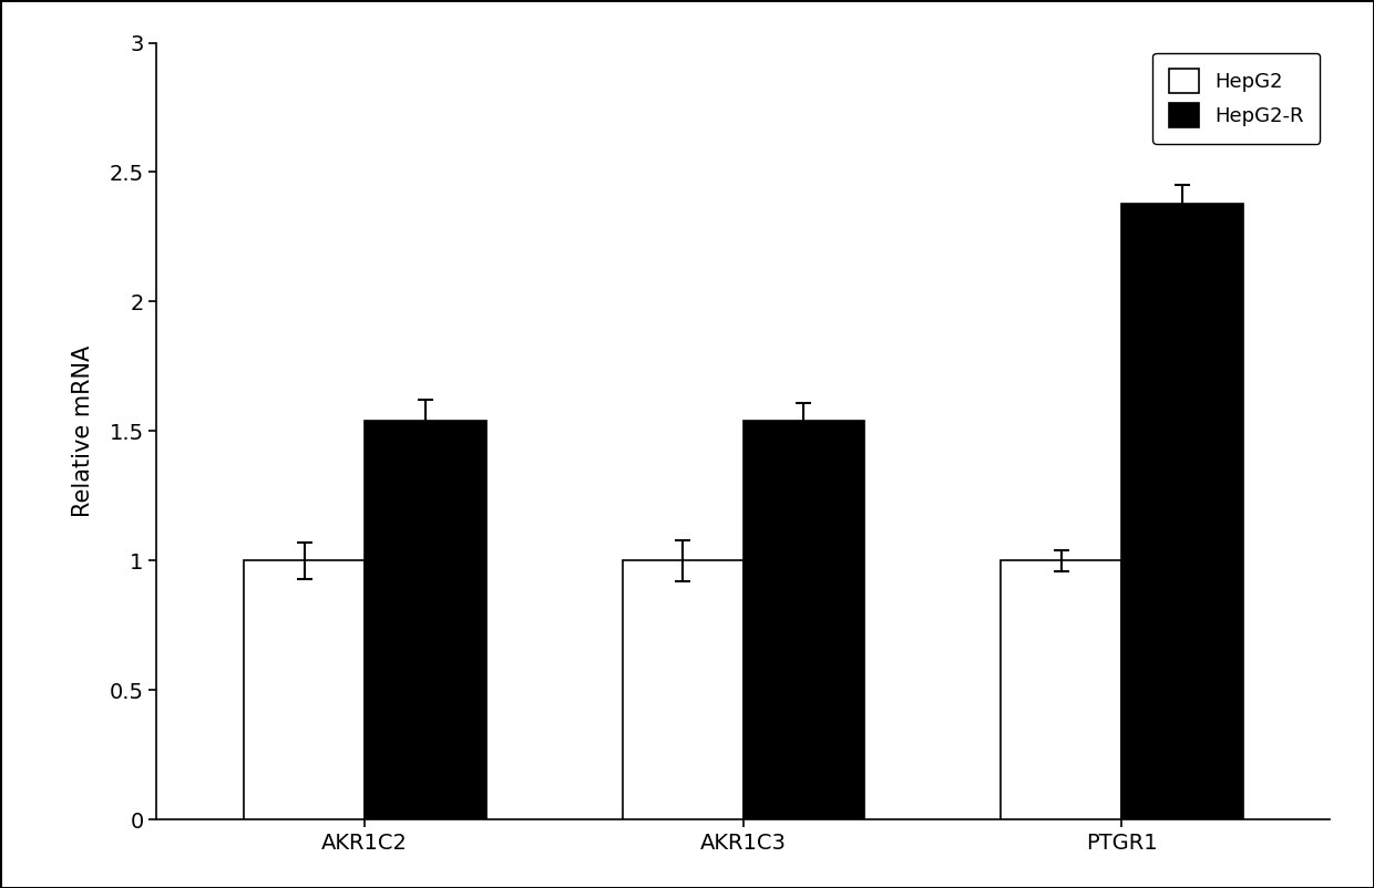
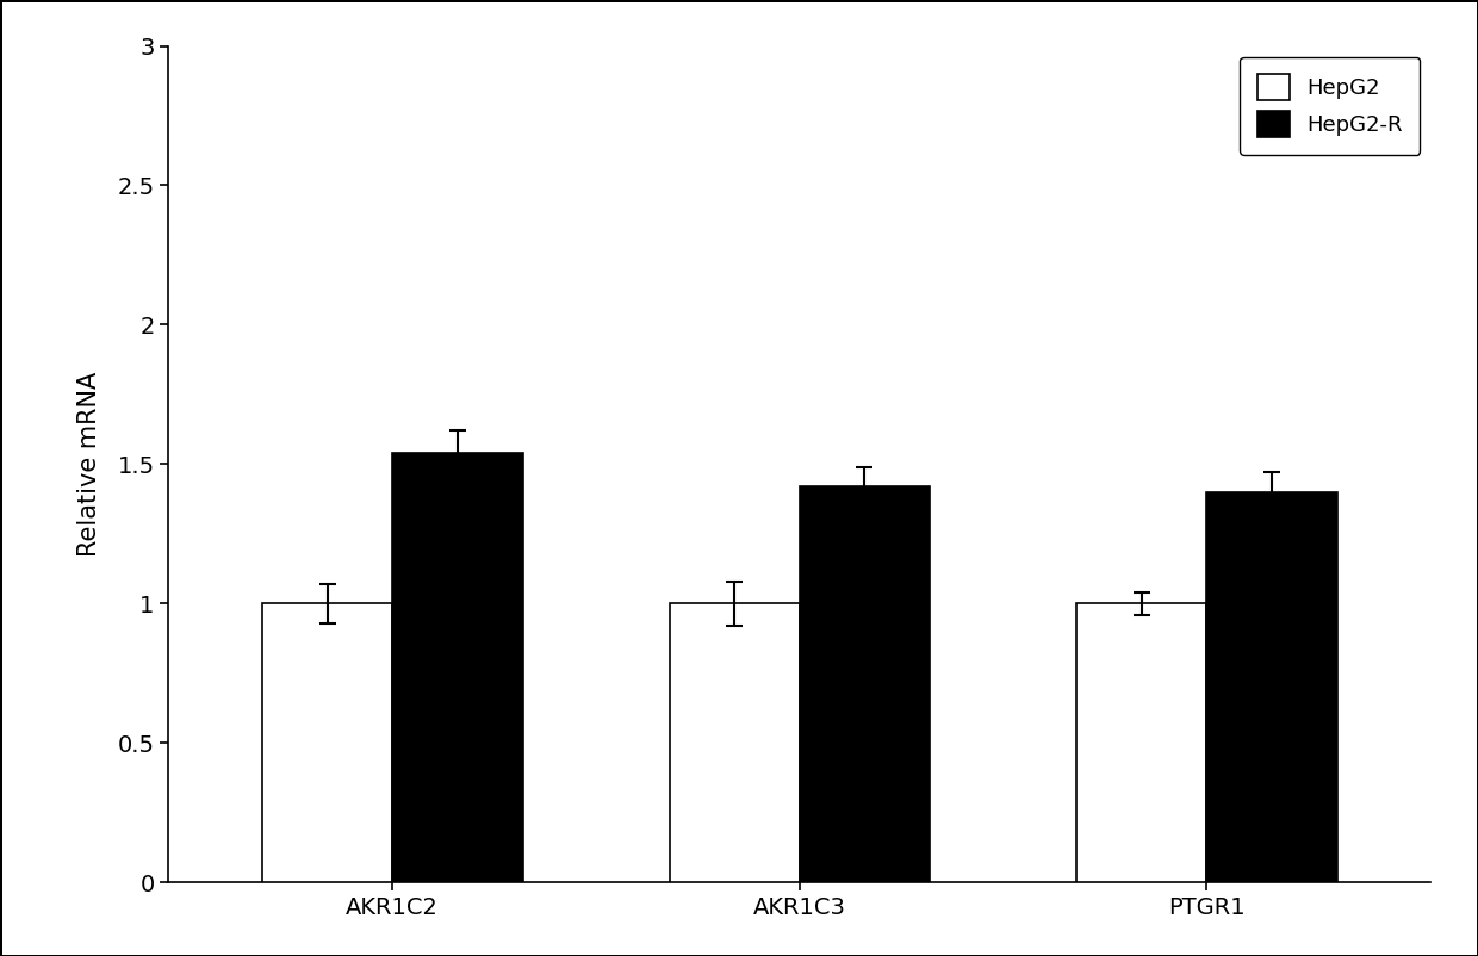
HepG2-R/AKR1C3: 1.54 -> 1.42
HepG2-R/PTGR1: 2.38 -> 1.40
